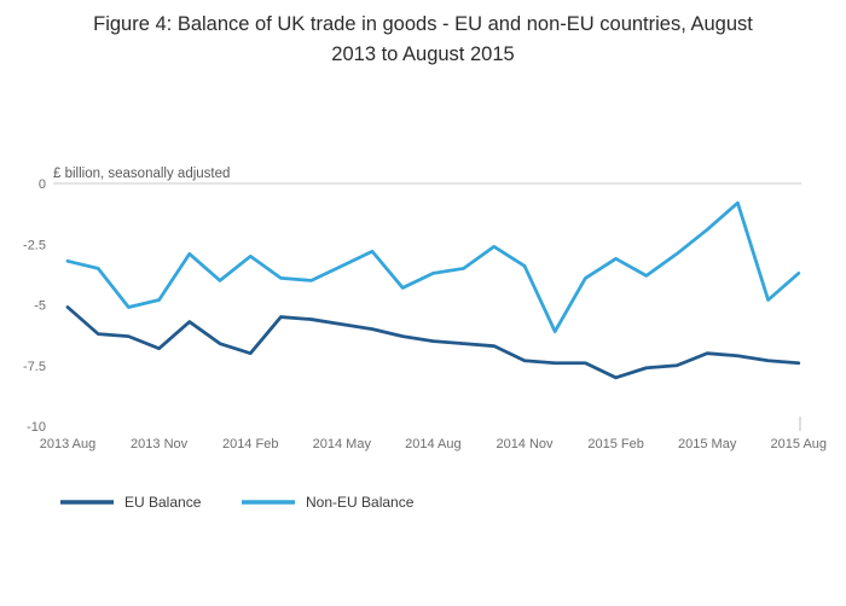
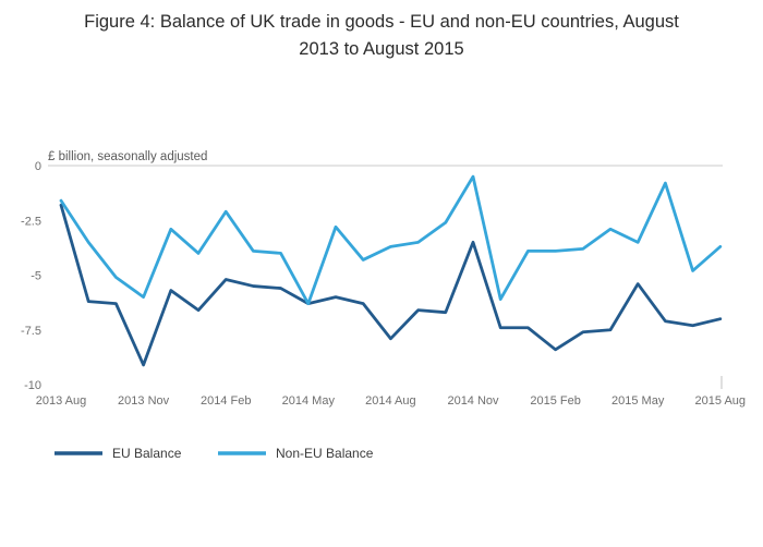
EU Balance/2013 Aug: -5.1 -> -1.8
Non-EU Balance/2013 Aug: -3.2 -> -1.6
EU Balance/2013 Nov: -6.8 -> -9.1
Non-EU Balance/2013 Nov: -4.8 -> -6.0
EU Balance/2014 Feb: -7.0 -> -5.2
Non-EU Balance/2014 Feb: -3.0 -> -2.1
EU Balance/2014 May: -5.8 -> -6.3
Non-EU Balance/2014 May: -3.4 -> -6.3
EU Balance/2014 Aug: -6.5 -> -7.9
EU Balance/2014 Nov: -7.3 -> -3.5
Non-EU Balance/2014 Nov: -3.4 -> -0.5
EU Balance/2015 Feb: -8.0 -> -8.4
Non-EU Balance/2015 Feb: -3.1 -> -3.9
EU Balance/2015 May: -7.0 -> -5.4
Non-EU Balance/2015 May: -1.9 -> -3.5
EU Balance/2015 Aug: -7.4 -> -7.0
